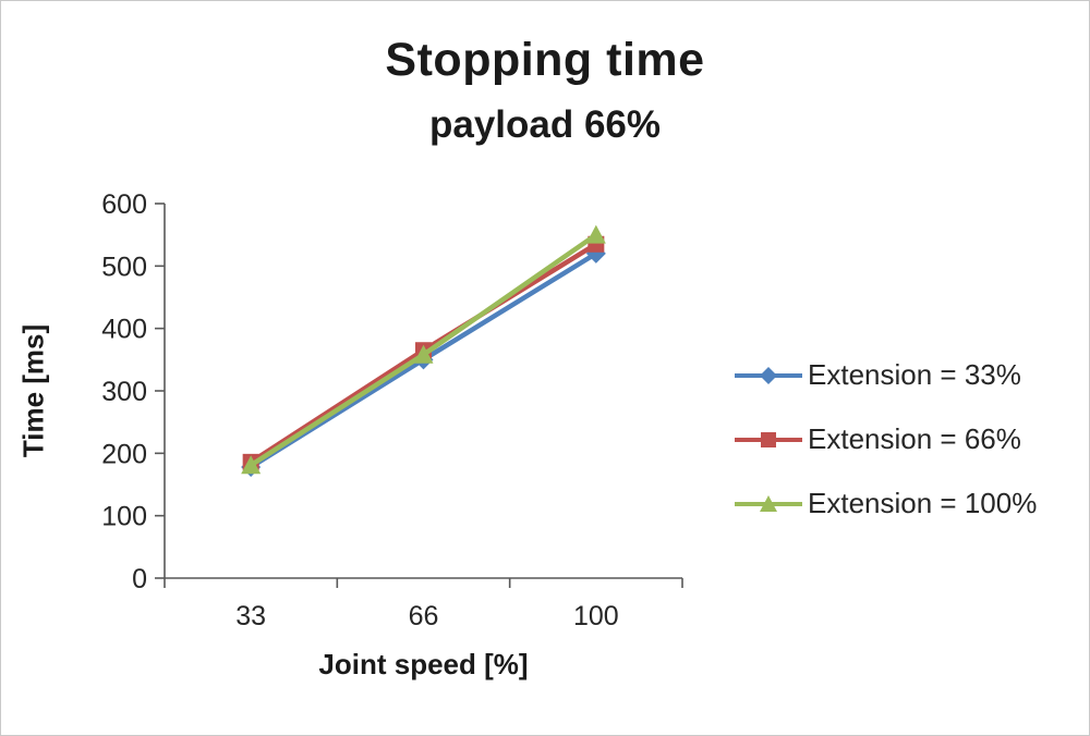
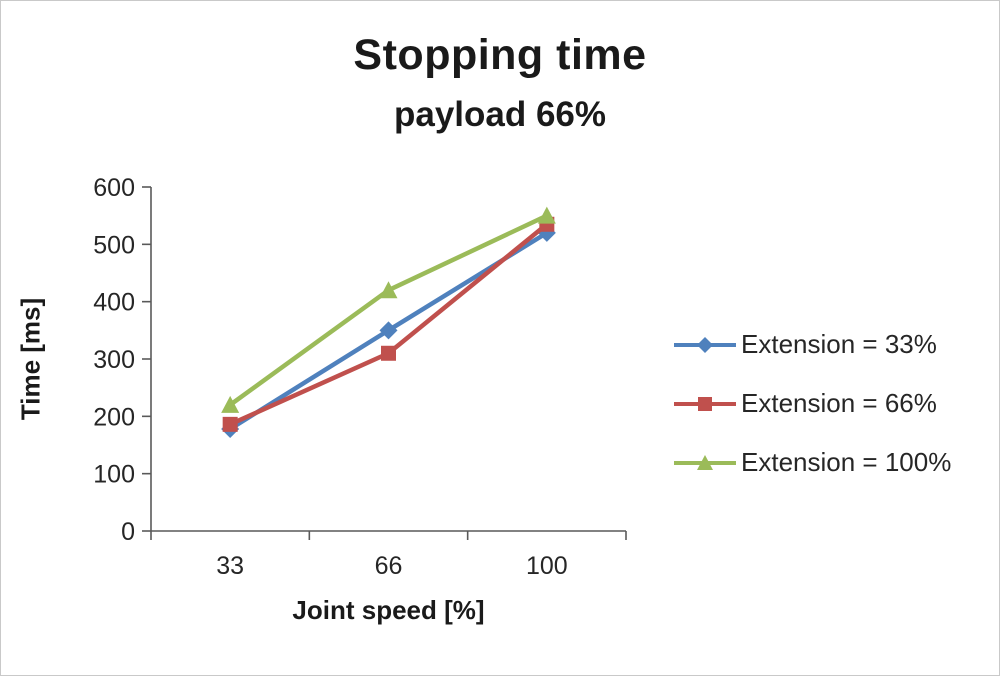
Extension = 100%/33: 180 -> 220
Extension = 66%/66: 360 -> 310
Extension = 100%/66: 360 -> 420
